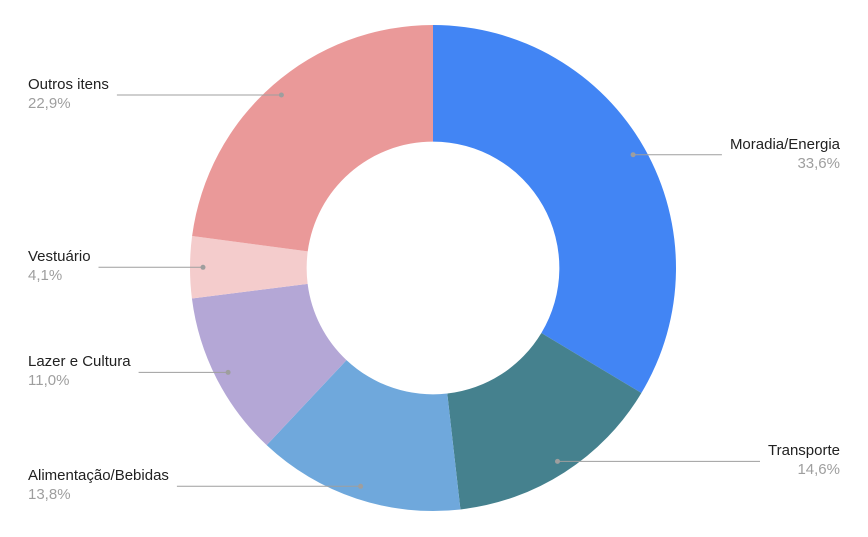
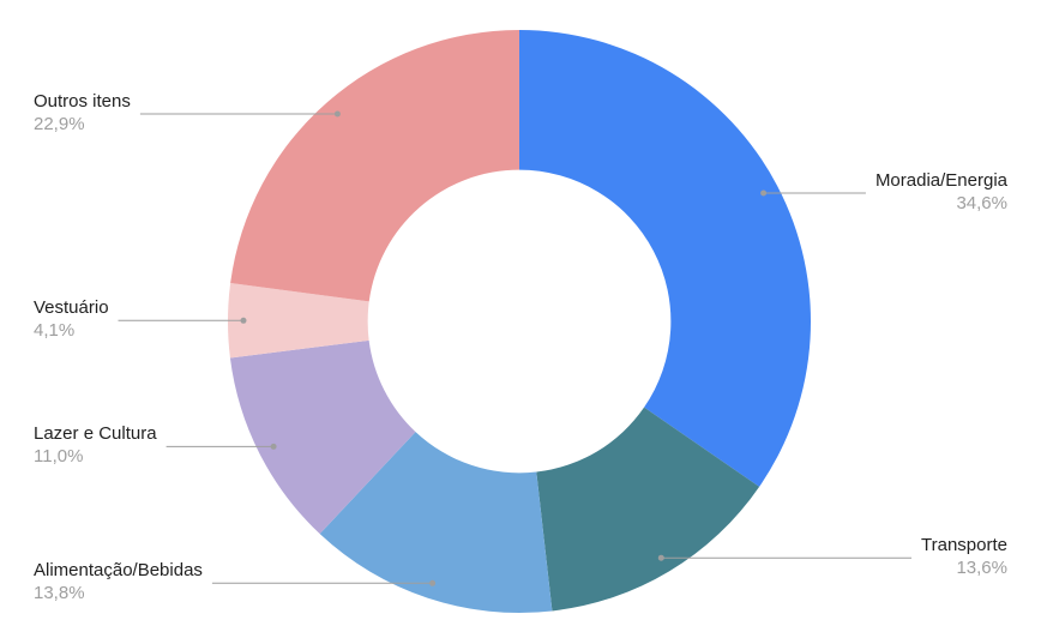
Moradia/Energia: 33,6% -> 34,6%
Transporte: 14,6% -> 13,6%
